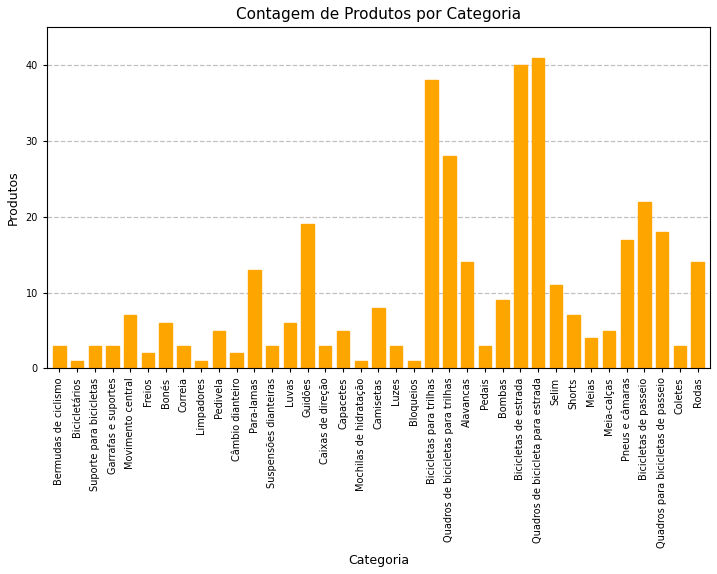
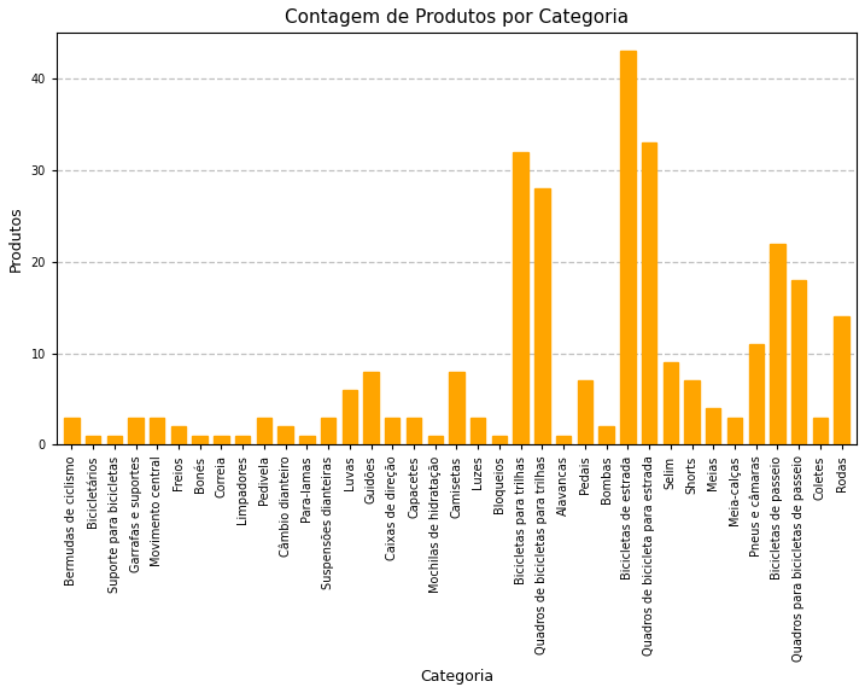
Suporte para bicicletas: 3 -> 1
Movimento central: 7 -> 3
Bonés: 6 -> 1
Correia: 3 -> 1
Pedivela: 5 -> 3
Para-lamas: 13 -> 1
Guidões: 19 -> 8
Capacetes: 5 -> 3
Bicicletas para trilhas: 38 -> 32
Alavancas: 14 -> 1
Pedais: 3 -> 7
Bombas: 9 -> 2
Bicicletas de estrada: 40 -> 43
Quadros de bicicleta para estrada: 41 -> 33
Selim: 11 -> 9
Meia-calças: 5 -> 3
Pneus e câmaras: 17 -> 11
